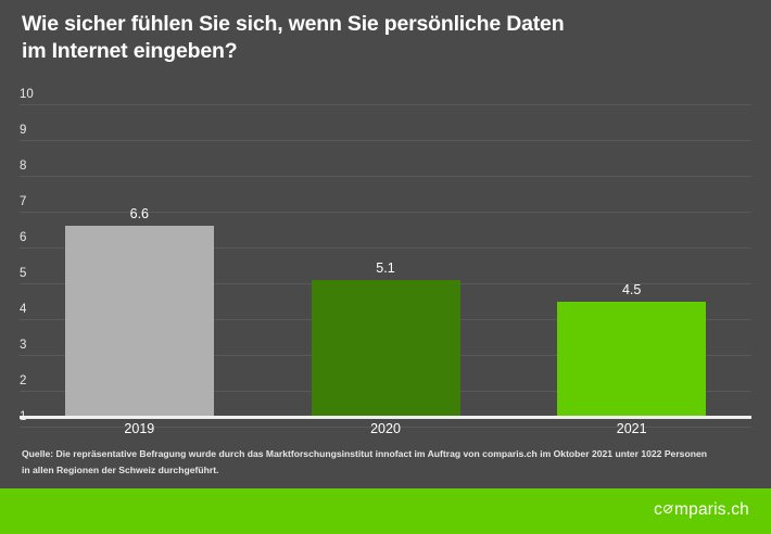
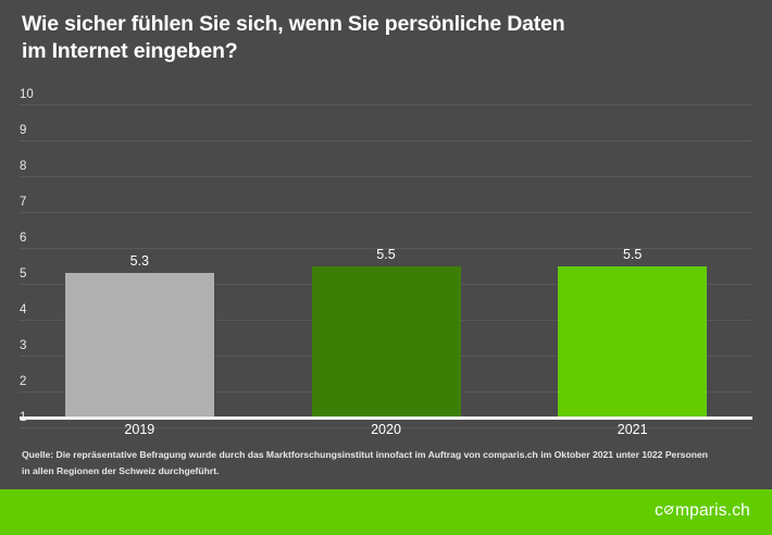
2019: 6.6 -> 5.3
2020: 5.1 -> 5.5
2021: 4.5 -> 5.5
